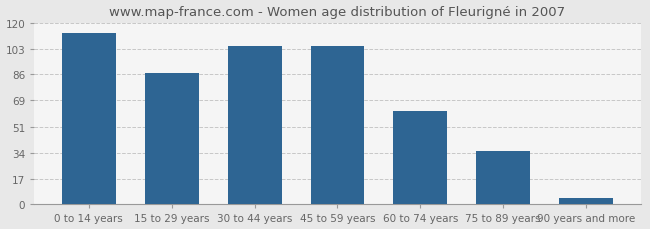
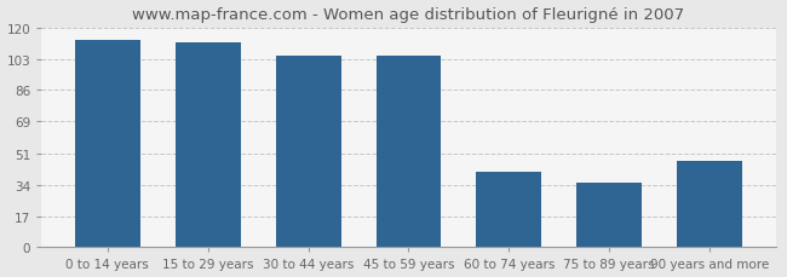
15 to 29 years: 87 -> 112
60 to 74 years: 62 -> 41
90 years and more: 4 -> 47
